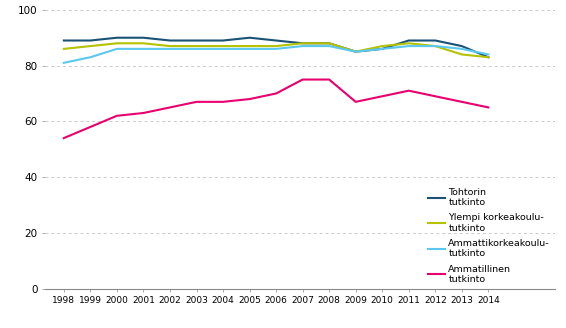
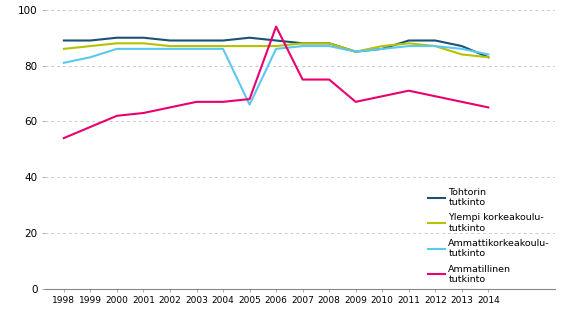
Ammattikorkeakoulu- tutkinto/2005: 86 -> 66
Ammatillinen tutkinto/2006: 70 -> 94
